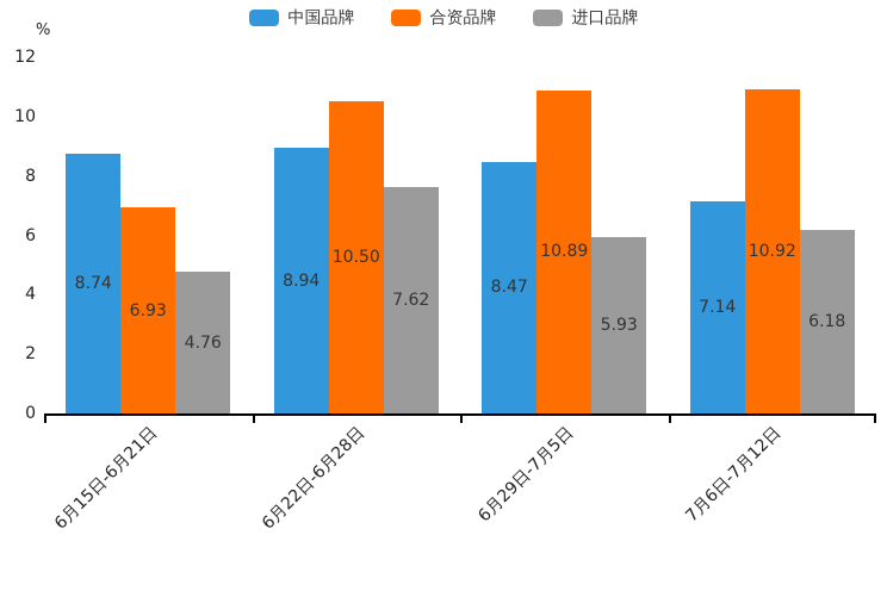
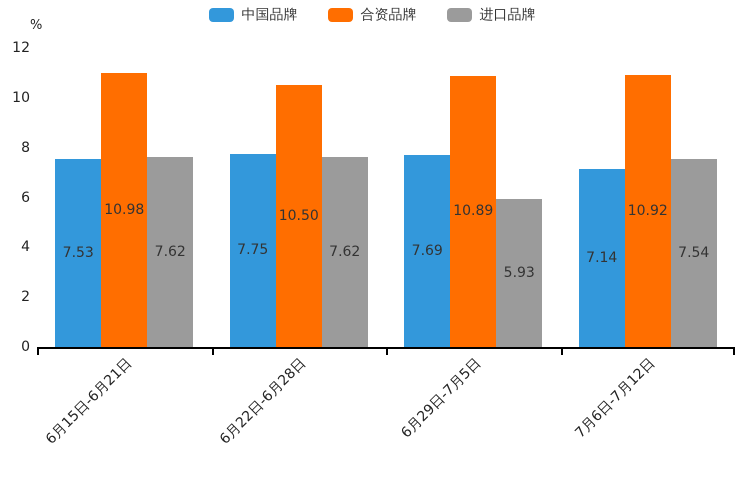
中国品牌/6月15日-6月21日: 8.74 -> 7.53
合资品牌/6月15日-6月21日: 6.93 -> 10.98
进口品牌/6月15日-6月21日: 4.76 -> 7.62
中国品牌/6月22日-6月28日: 8.94 -> 7.75
中国品牌/6月29日-7月5日: 8.47 -> 7.69
进口品牌/7月6日-7月12日: 6.18 -> 7.54
